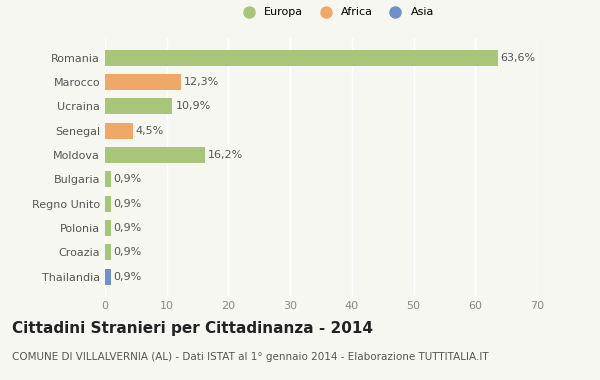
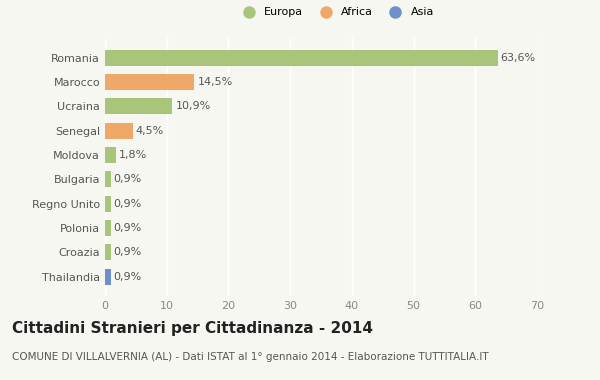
Marocco: 12,3% -> 14,5%
Moldova: 16,2% -> 1,8%
